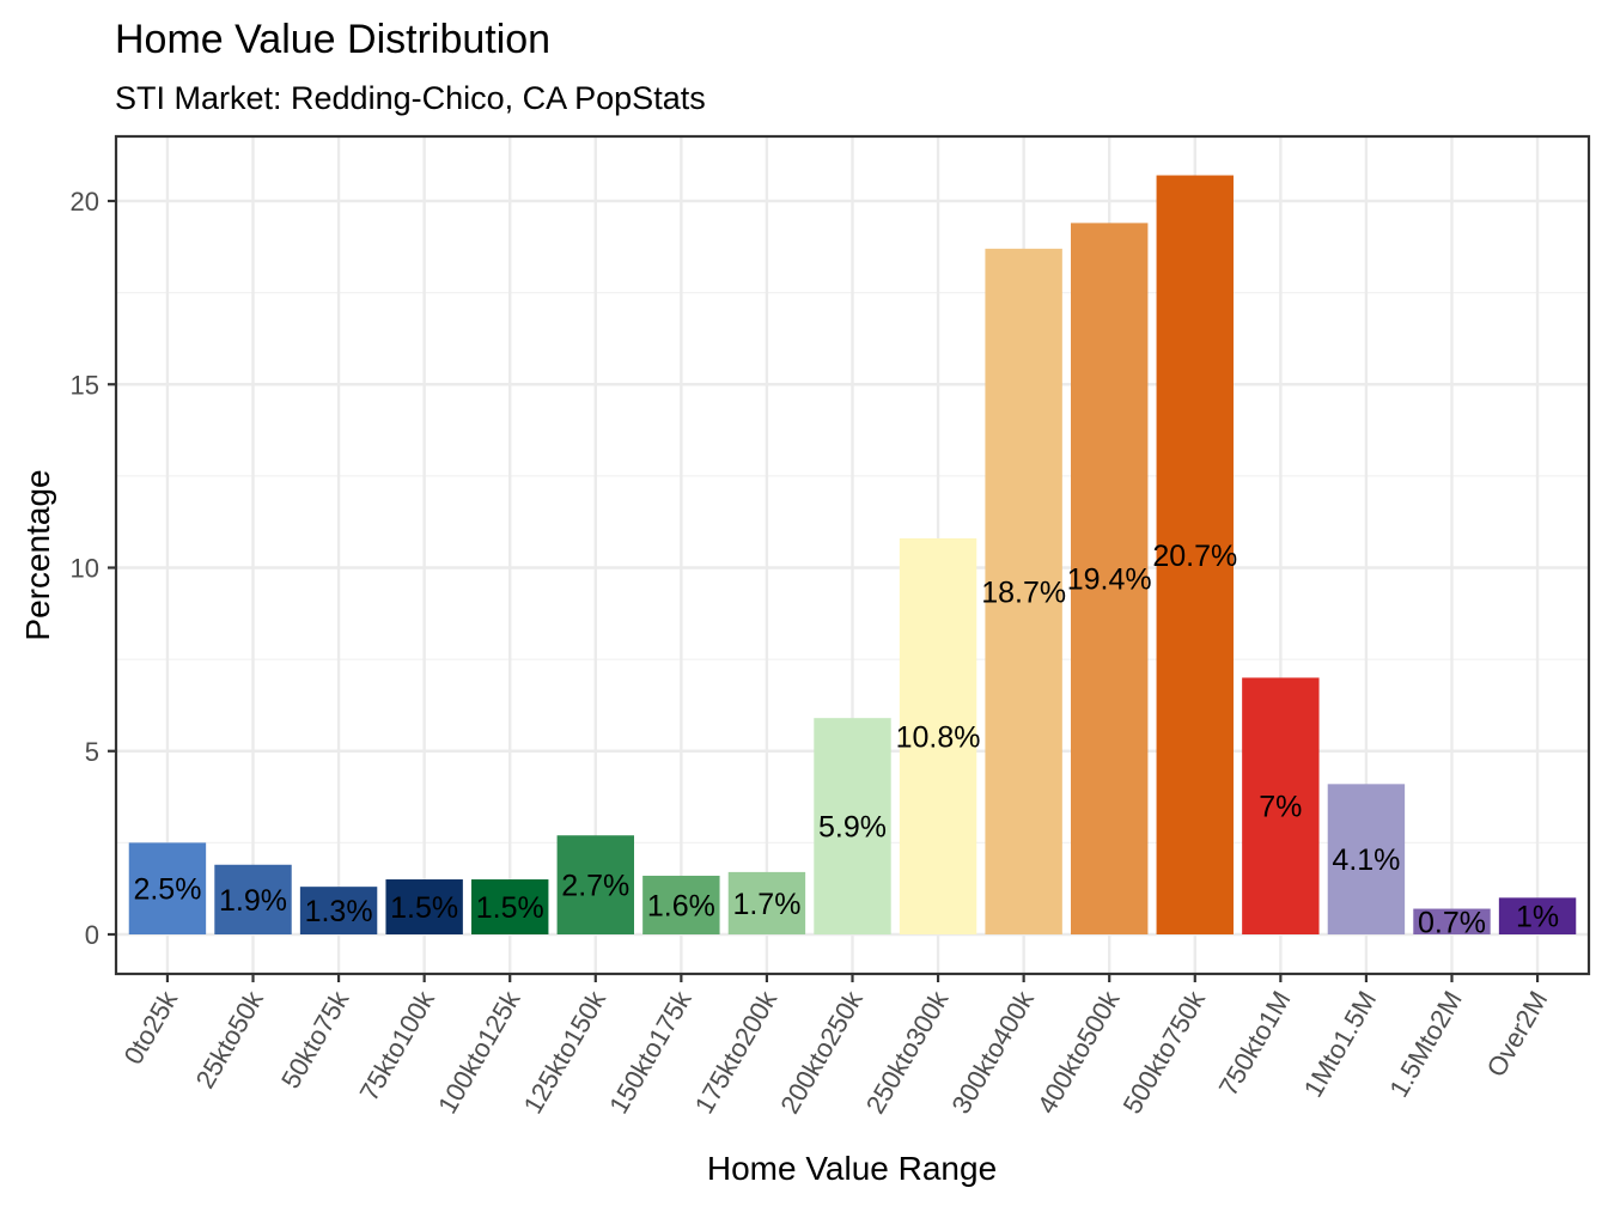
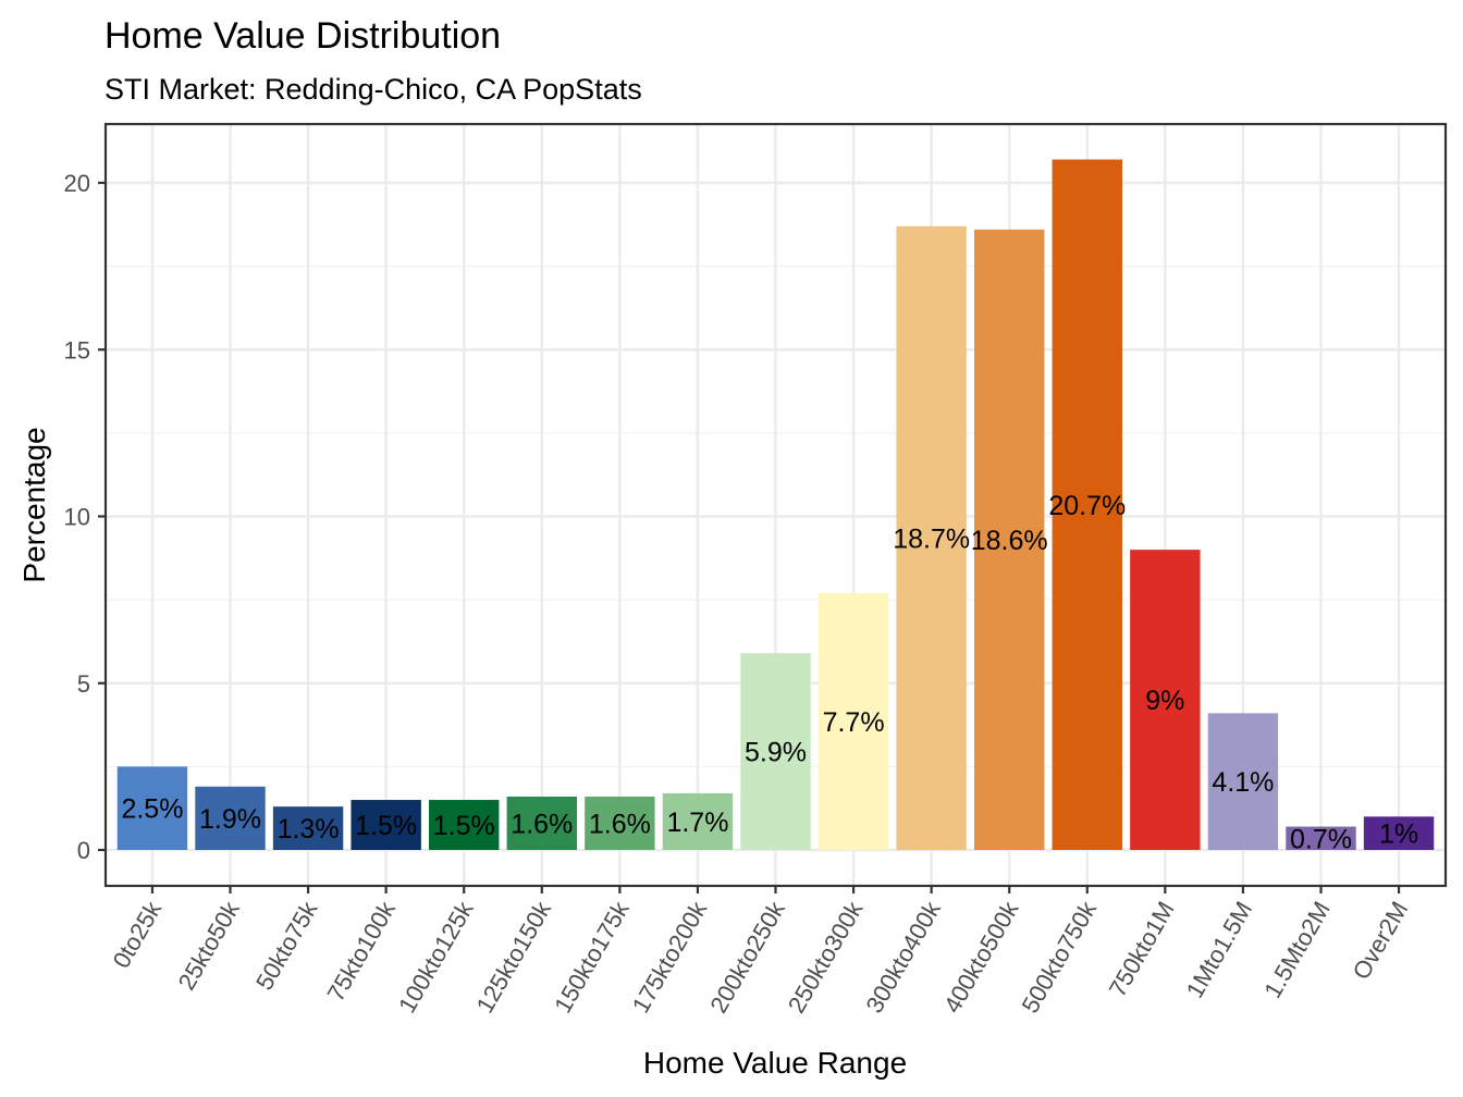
125kto150k: 2.7% -> 1.6%
250kto300k: 10.8% -> 7.7%
400kto500k: 19.4% -> 18.6%
750kto1M: 7% -> 9%
